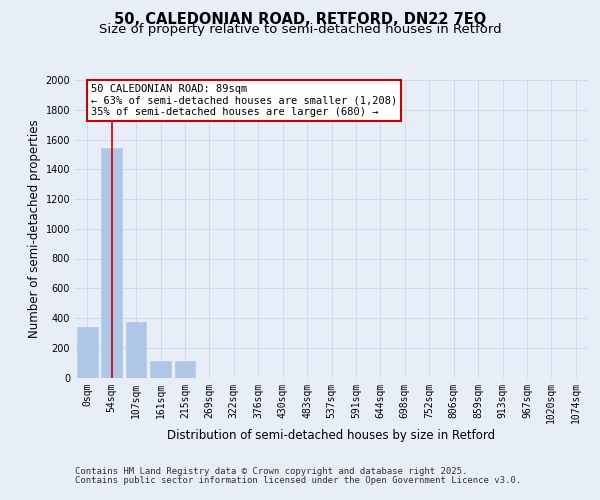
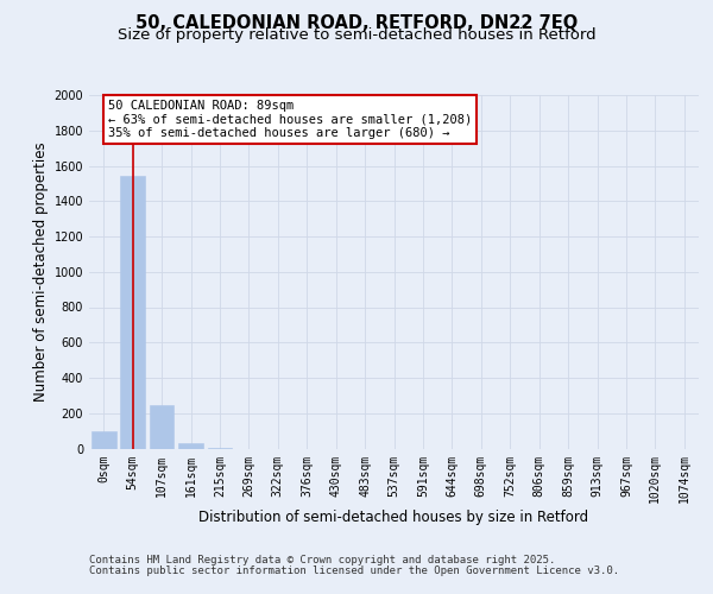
0sqm: 340 -> 100
107sqm: 370 -> 250
161sqm: 110 -> 30
215sqm: 110 -> 0
